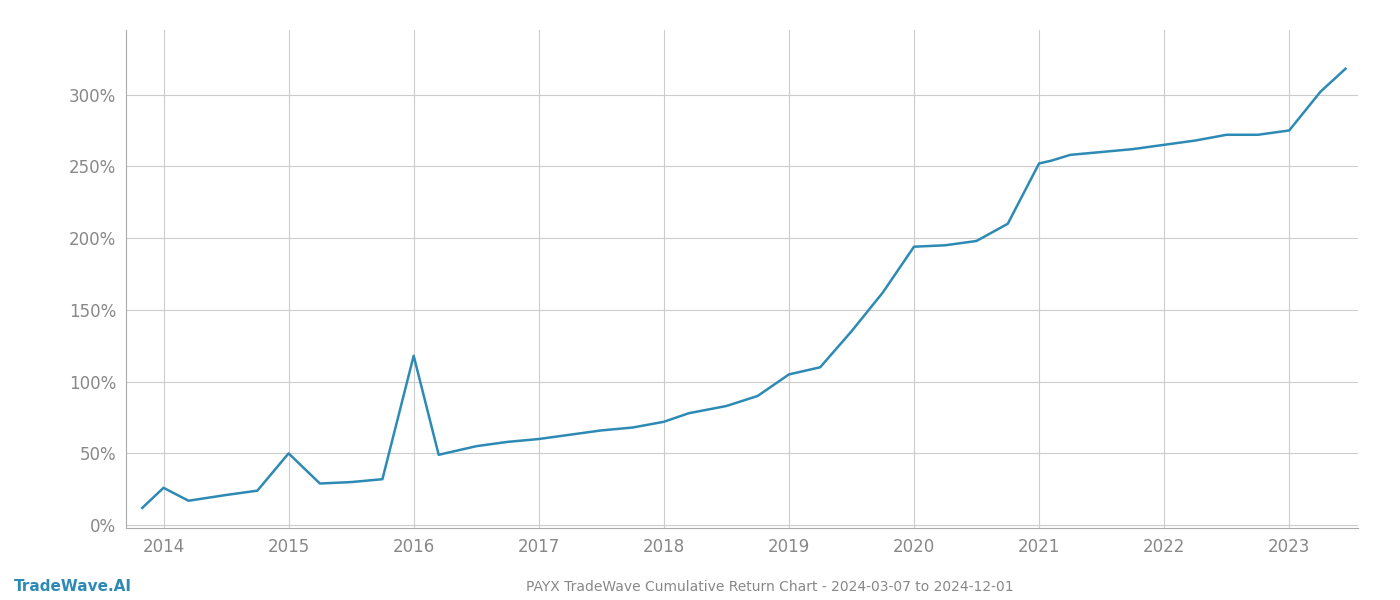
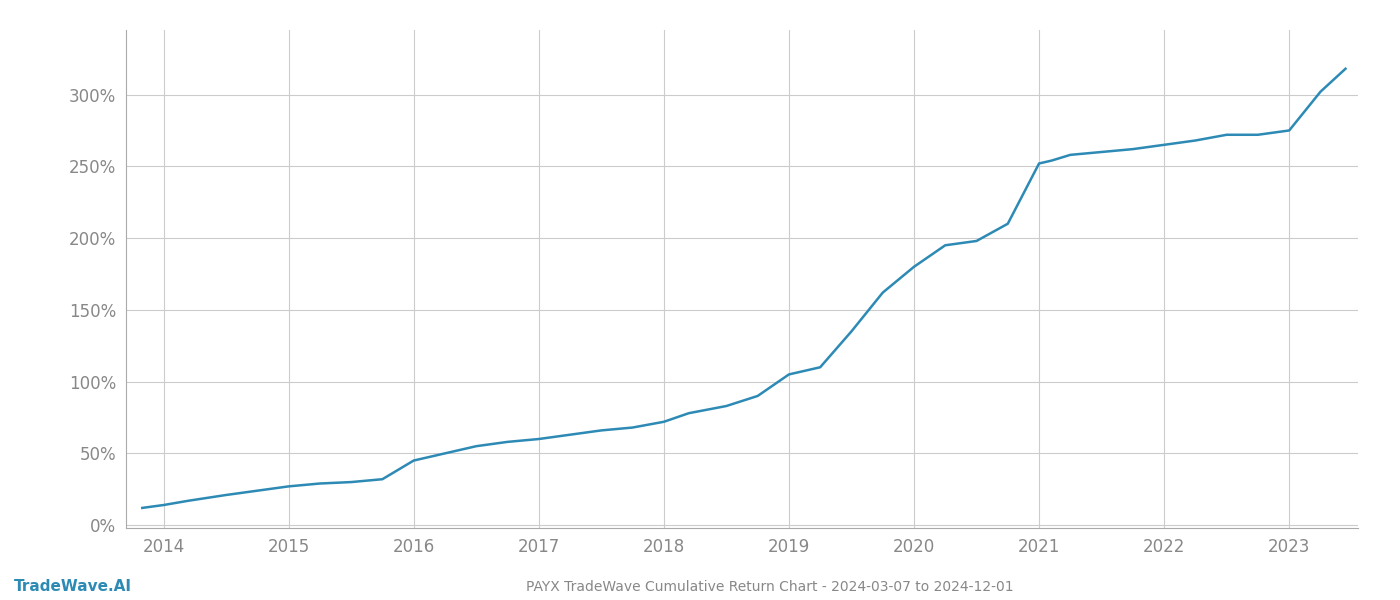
2014: 26% -> 14%
2015: 50% -> 27%
2016: 118% -> 45%
2020: 194% -> 180%
